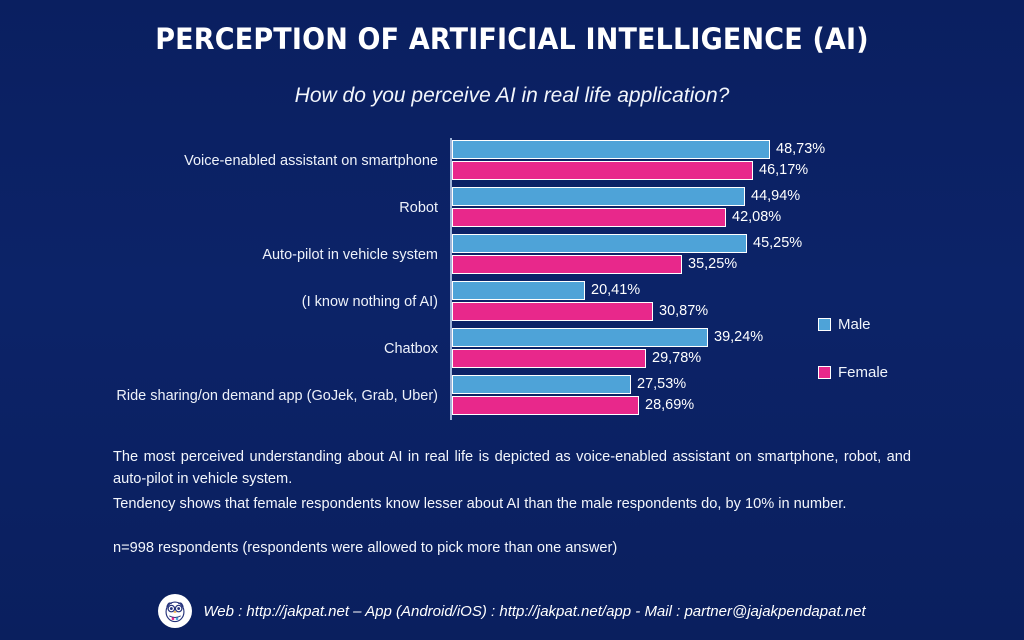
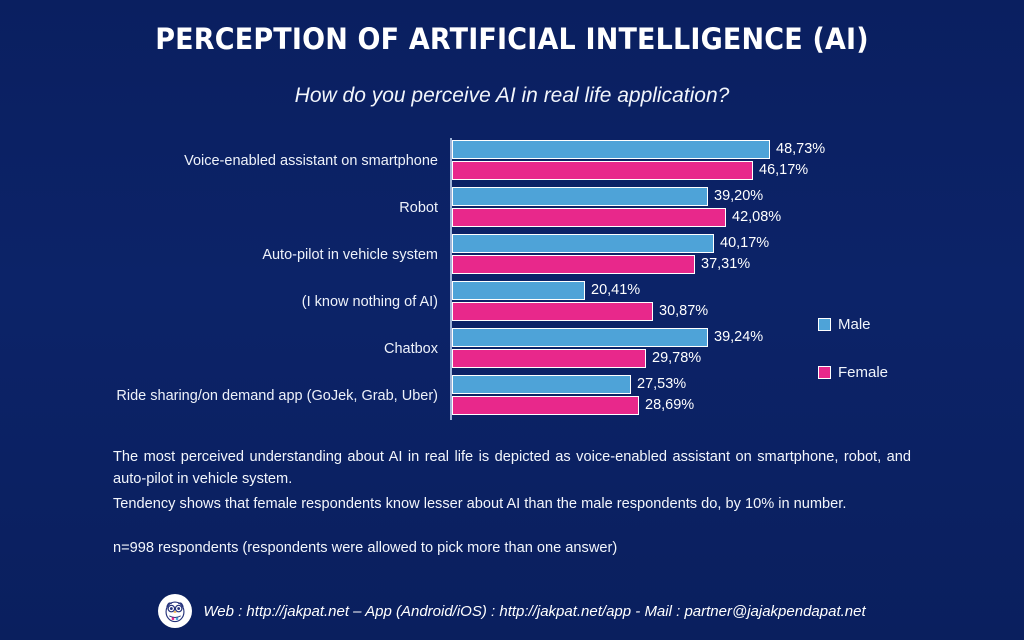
Male/Robot: 44,94% -> 39,20%
Male/Auto-pilot in vehicle system: 45,25% -> 40,17%
Female/Auto-pilot in vehicle system: 35,25% -> 37,31%
